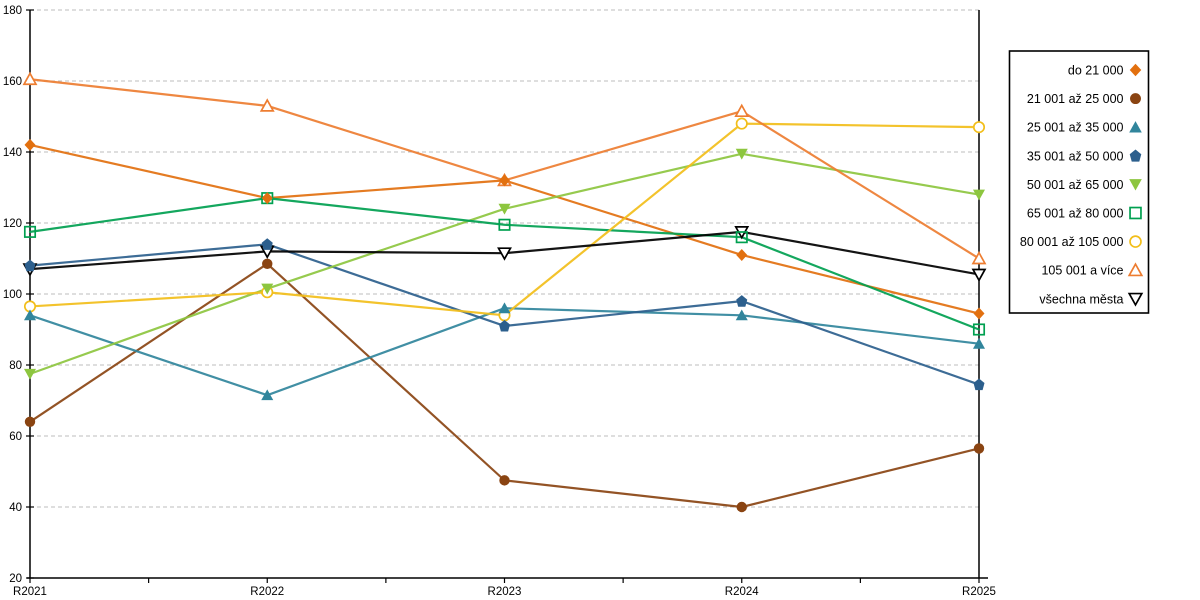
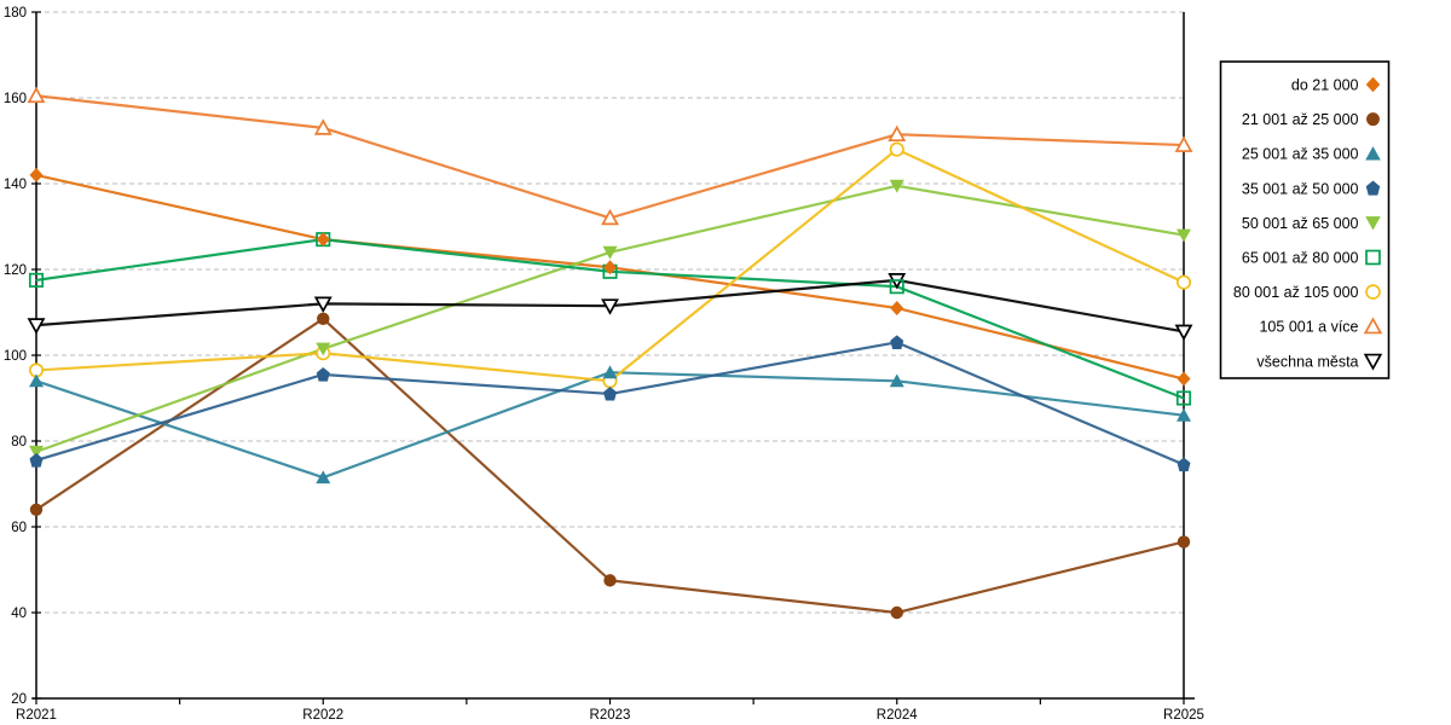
35 001 až 50 000/R2021: 108 -> 76
35 001 až 50 000/R2022: 114 -> 96
do 21 000/R2023: 132 -> 120
35 001 až 50 000/R2024: 98 -> 103
80 001 až 105 000/R2025: 147 -> 117
105 001 a více/R2025: 110 -> 149
